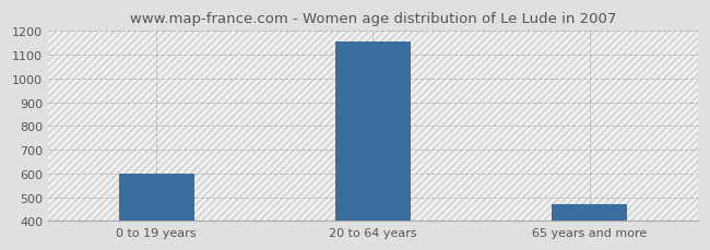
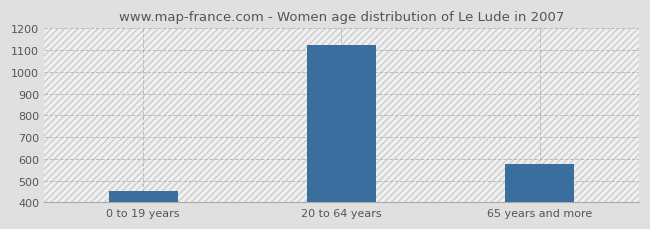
0 to 19 years: 600 -> 453
20 to 64 years: 1155 -> 1125
65 years and more: 470 -> 578
